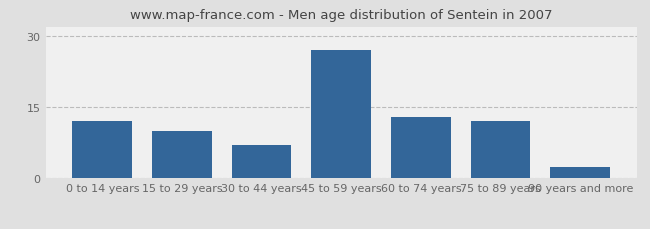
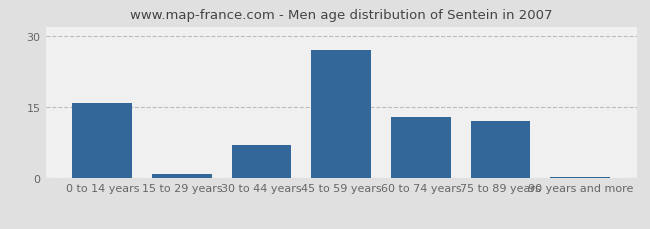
0 to 14 years: 12.0 -> 16.0
15 to 29 years: 10.0 -> 1.0
90 years and more: 2.5 -> 0.3
